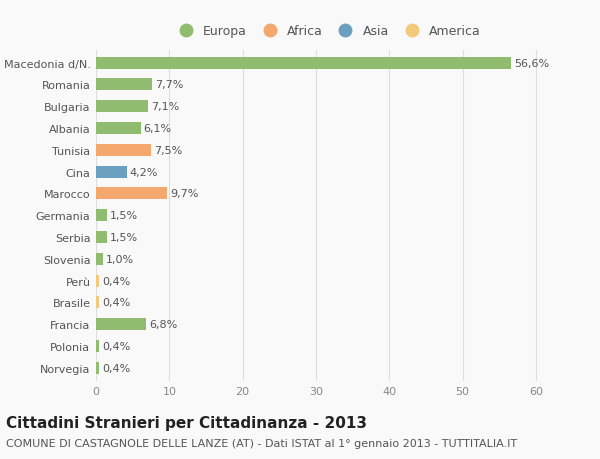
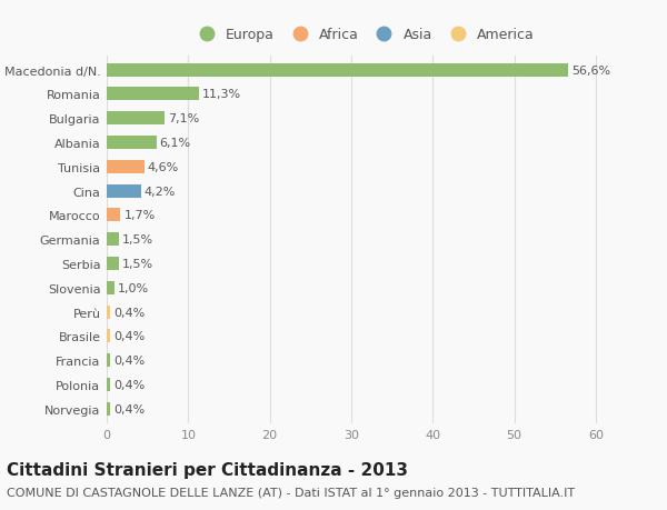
Romania: 7,7% -> 11,3%
Tunisia: 7,5% -> 4,6%
Marocco: 9,7% -> 1,7%
Francia: 6,8% -> 0,4%
